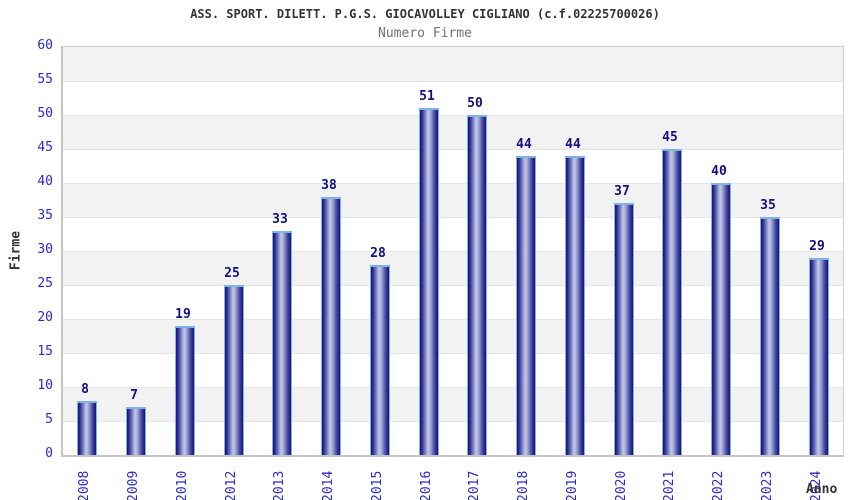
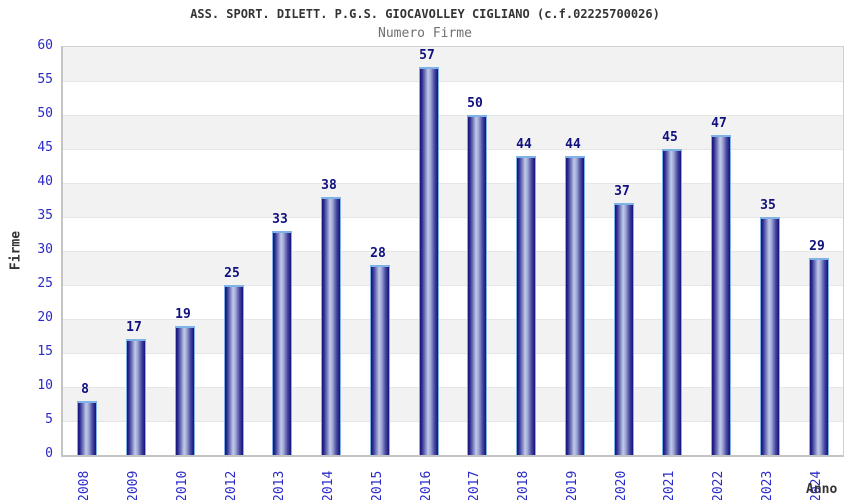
2009: 7 -> 17
2016: 51 -> 57
2022: 40 -> 47
